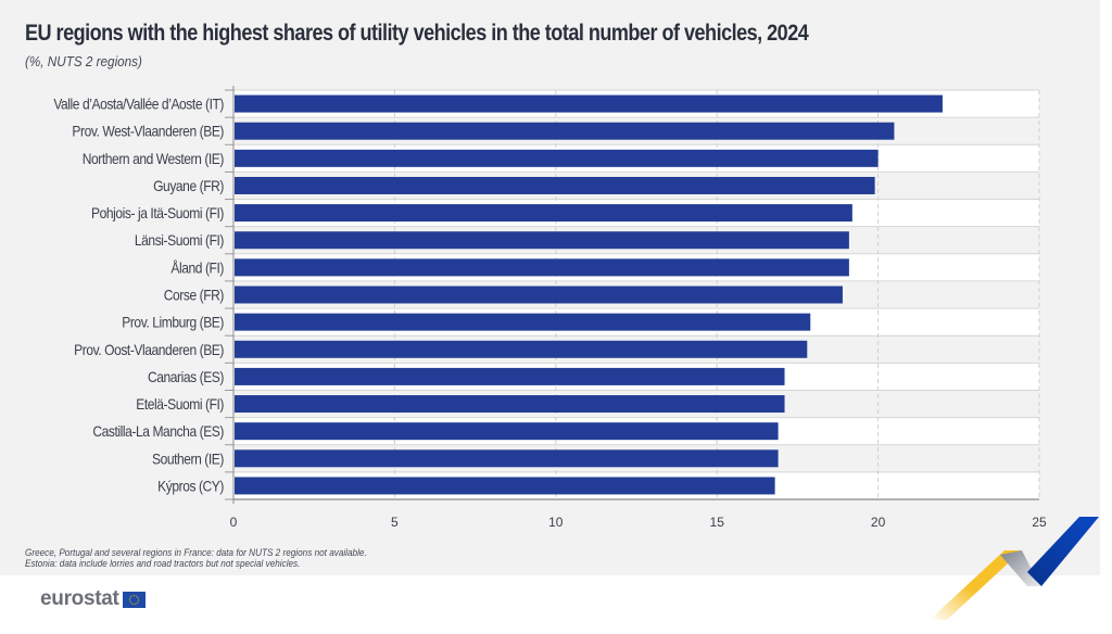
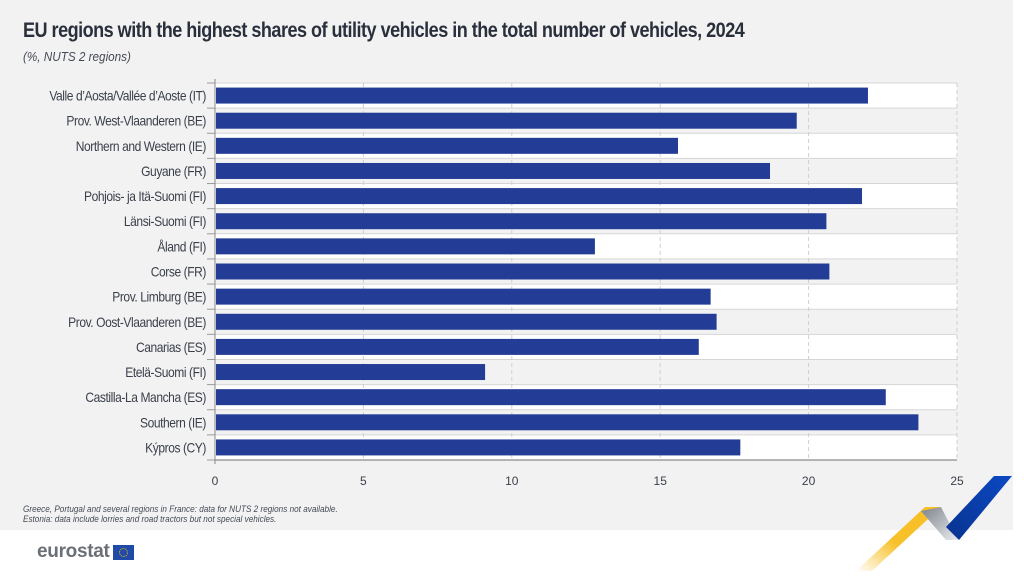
Prov. West-Vlaanderen (BE): 20.5 -> 19.6
Northern and Western (IE): 20.0 -> 15.6
Guyane (FR): 19.9 -> 18.7
Pohjois- ja Itä-Suomi (FI): 19.2 -> 21.8
Länsi-Suomi (FI): 19.1 -> 20.6
Åland (FI): 19.1 -> 12.8
Corse (FR): 18.9 -> 20.7
Prov. Limburg (BE): 17.9 -> 16.7
Prov. Oost-Vlaanderen (BE): 17.8 -> 16.9
Canarias (ES): 17.1 -> 16.3
Etelä-Suomi (FI): 17.1 -> 9.1
Castilla-La Mancha (ES): 16.9 -> 22.6
Southern (IE): 16.9 -> 23.7
Kýpros (CY): 16.8 -> 17.7
